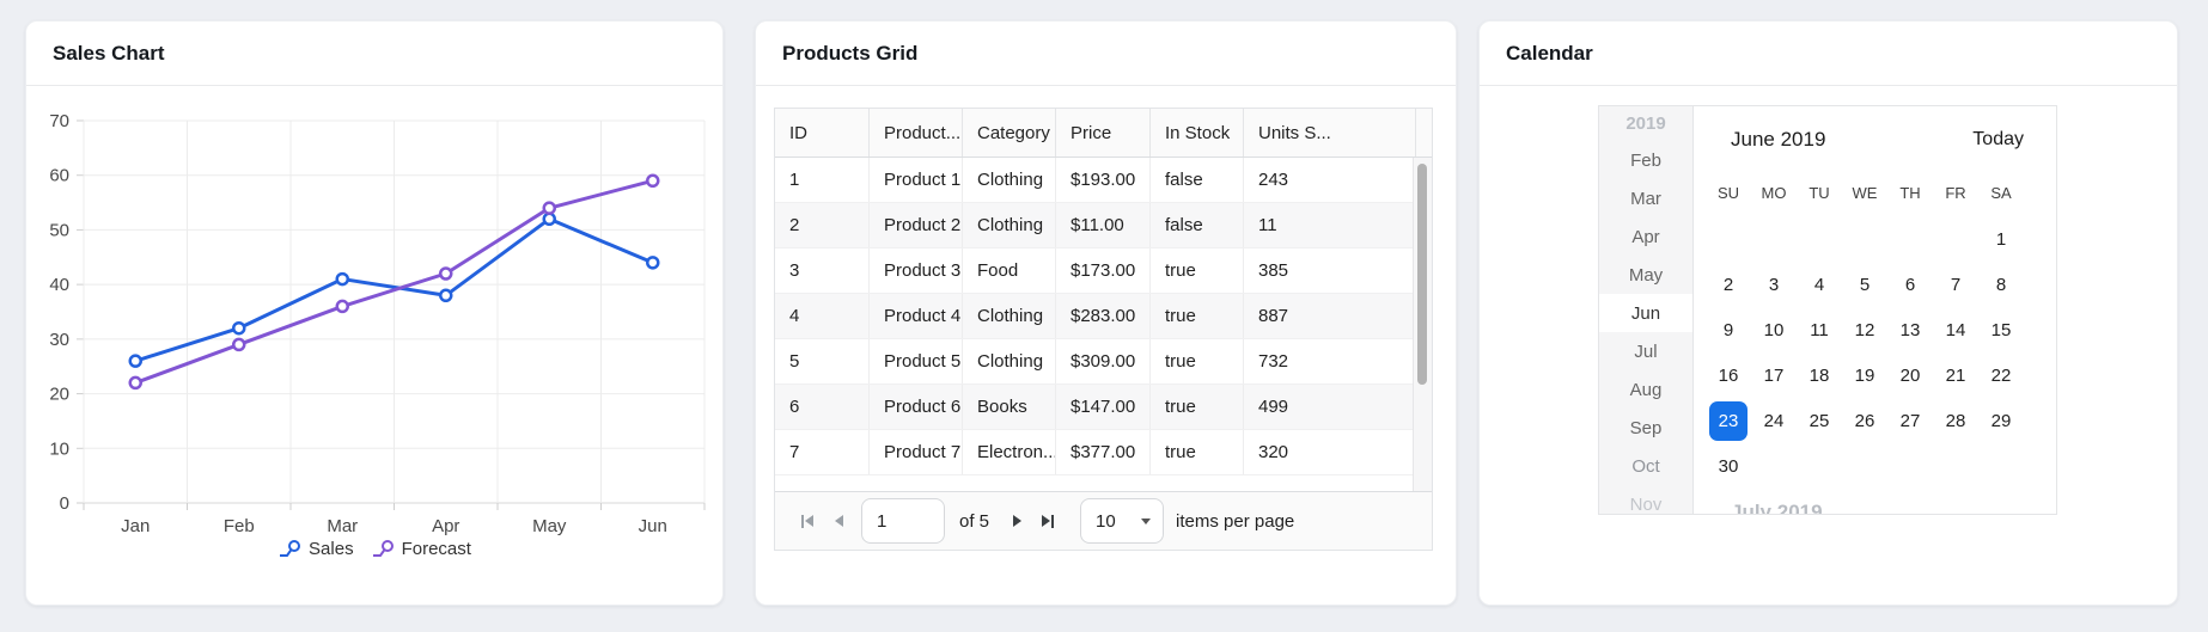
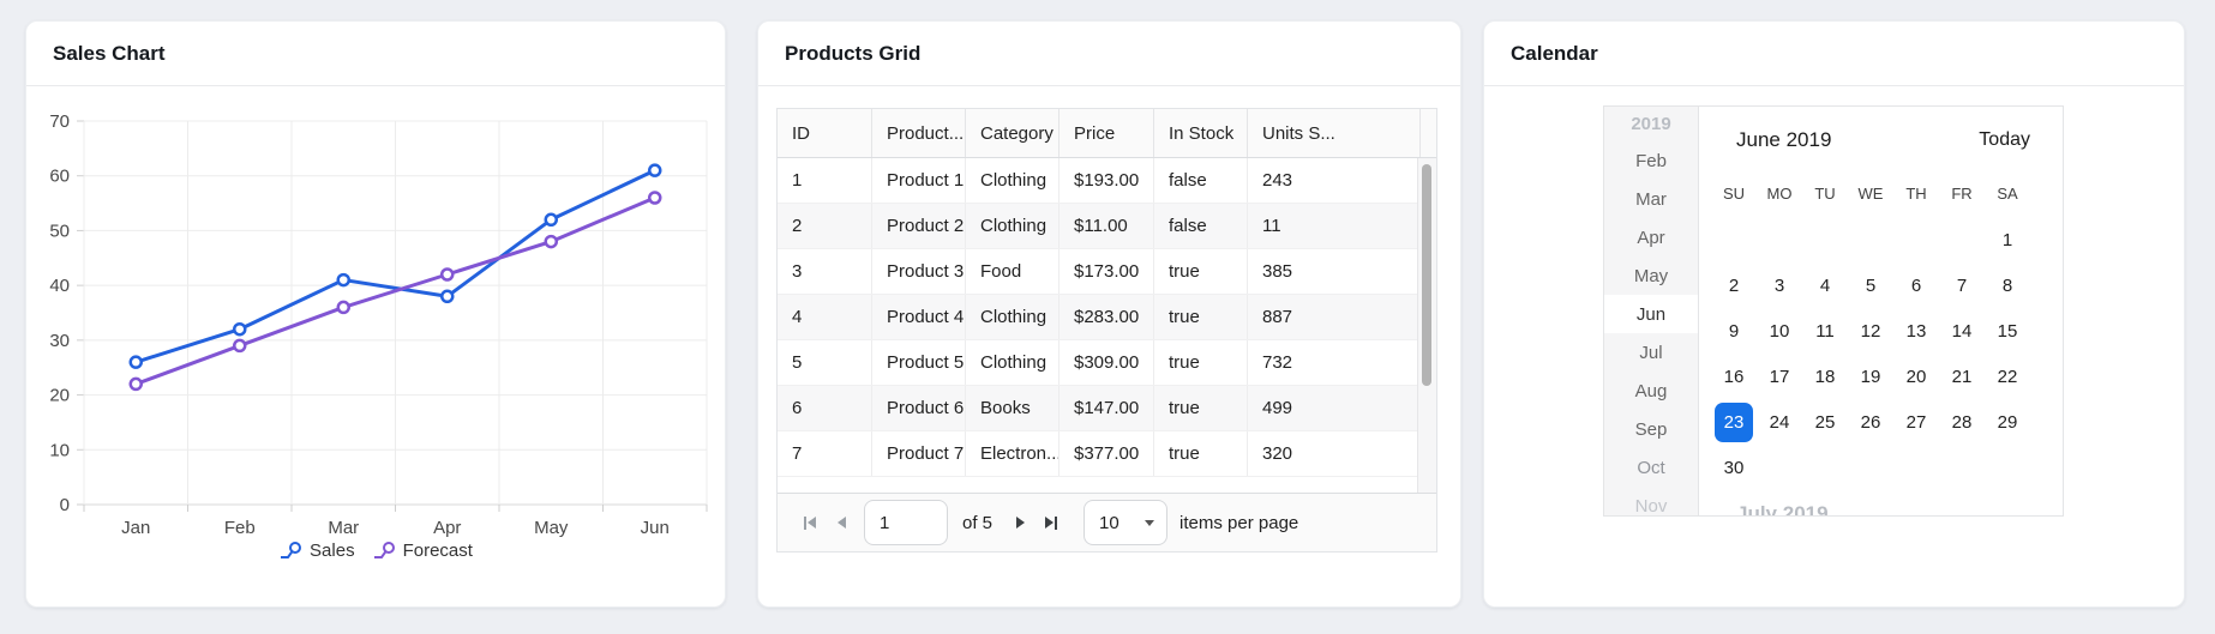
Forecast/May: 54 -> 48
Sales/Jun: 44 -> 61
Forecast/Jun: 59 -> 56
